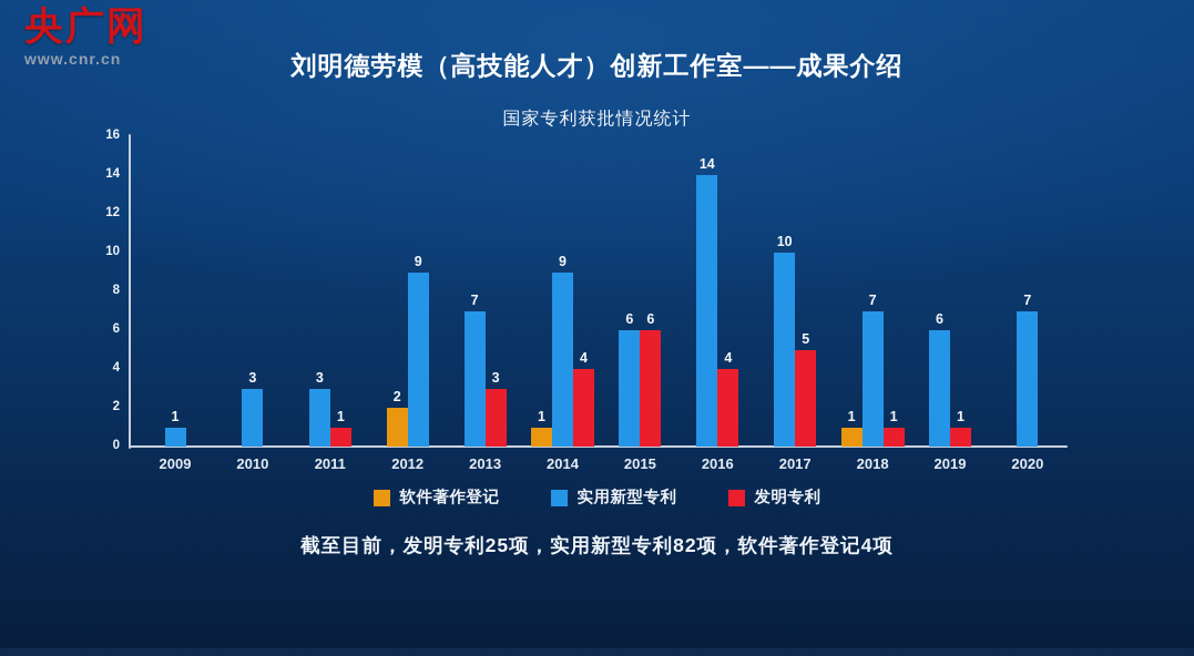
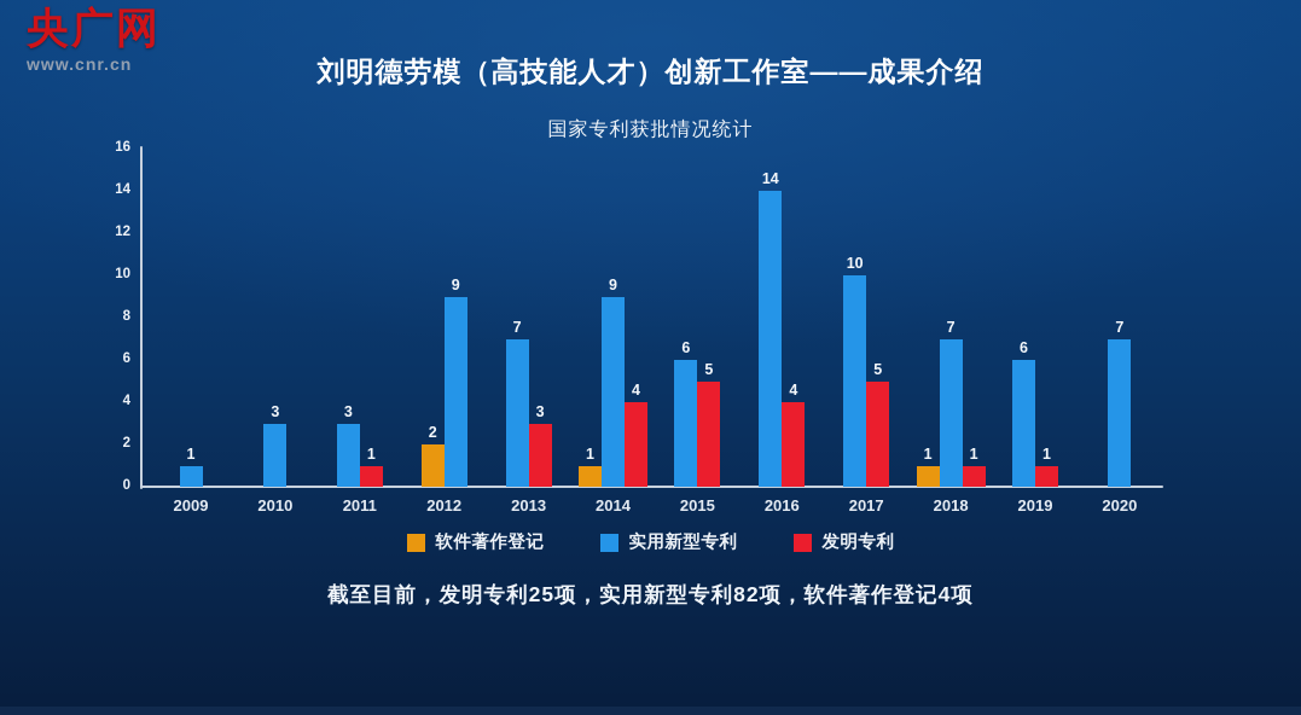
发明专利/2015: 6 -> 5
